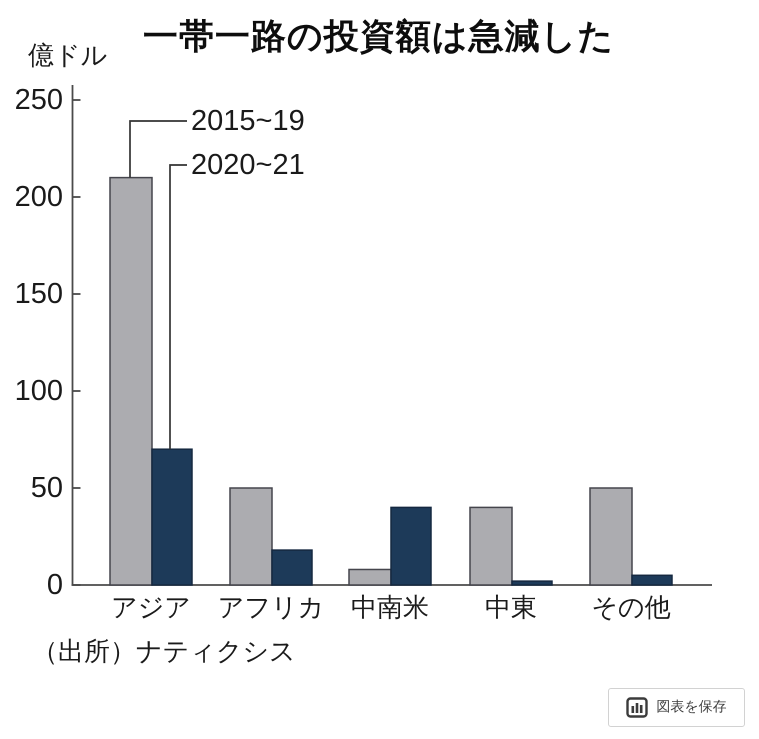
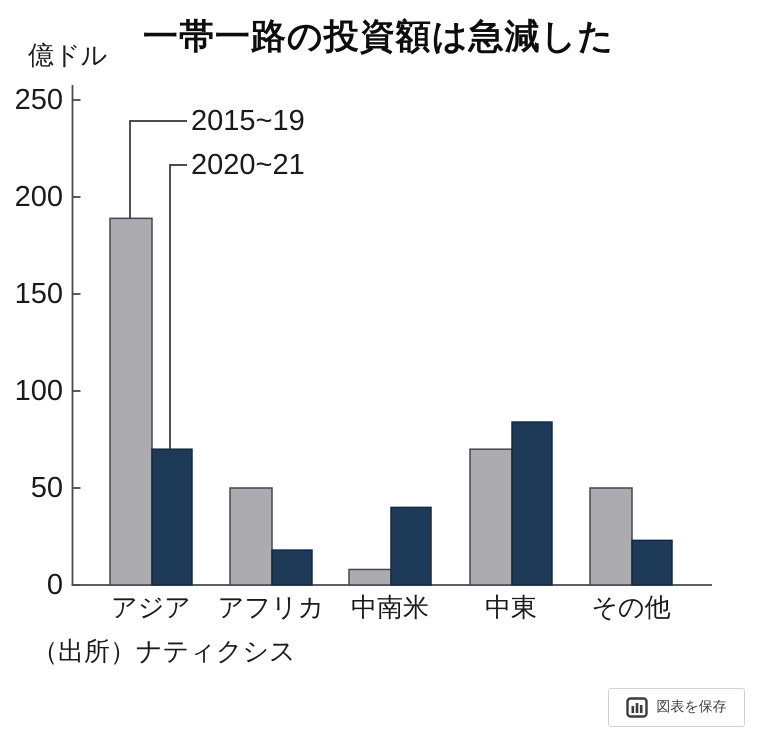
2015~19/アジア: 210 -> 189
2015~19/中東: 40 -> 70
2020~21/中東: 2 -> 84
2020~21/その他: 5 -> 23
